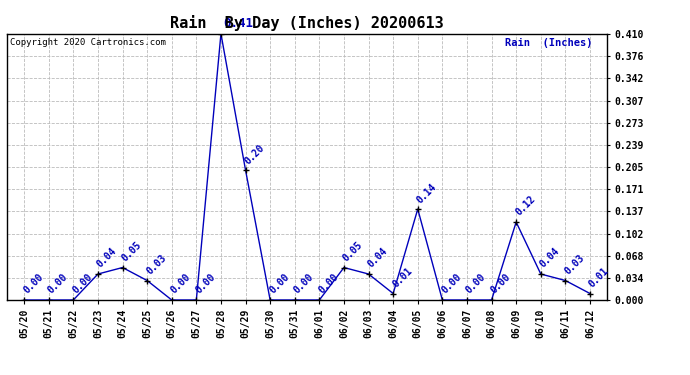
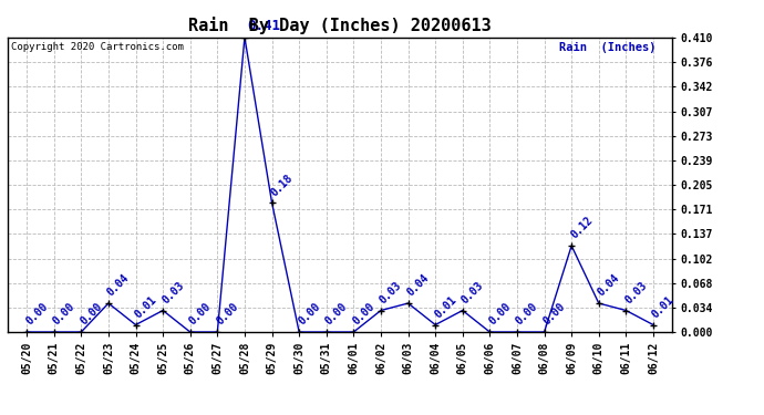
05/24: 0.05 -> 0.01
05/29: 0.20 -> 0.18
06/02: 0.05 -> 0.03
06/05: 0.14 -> 0.03
